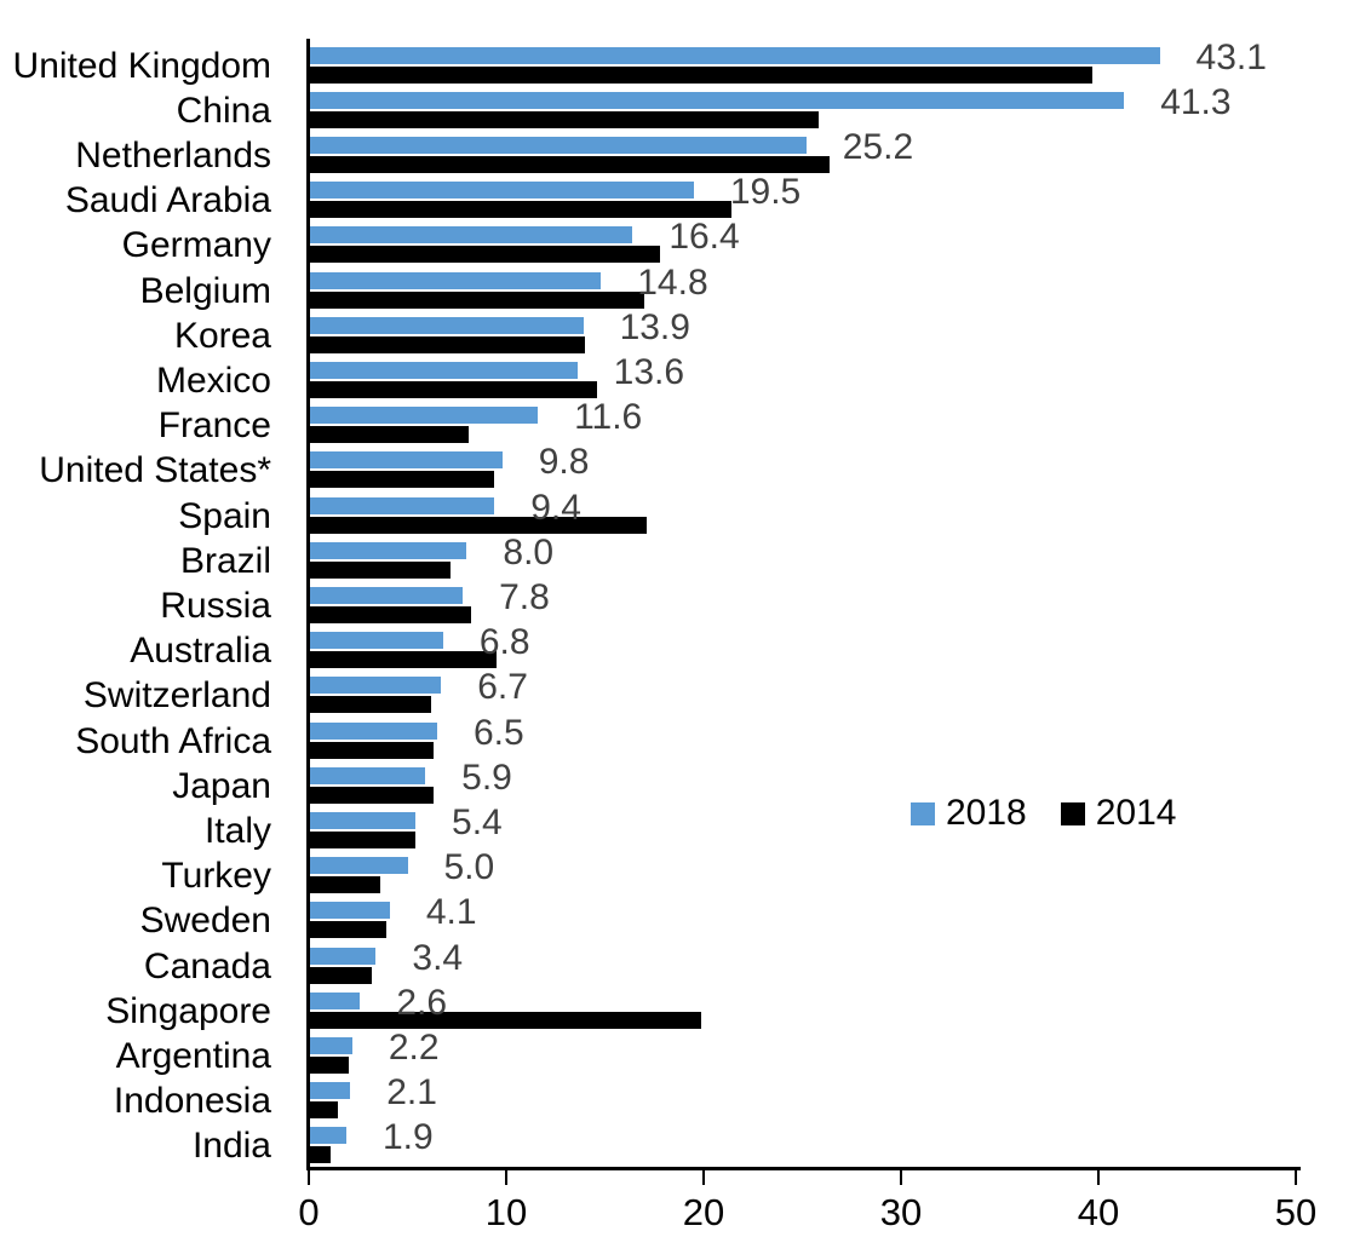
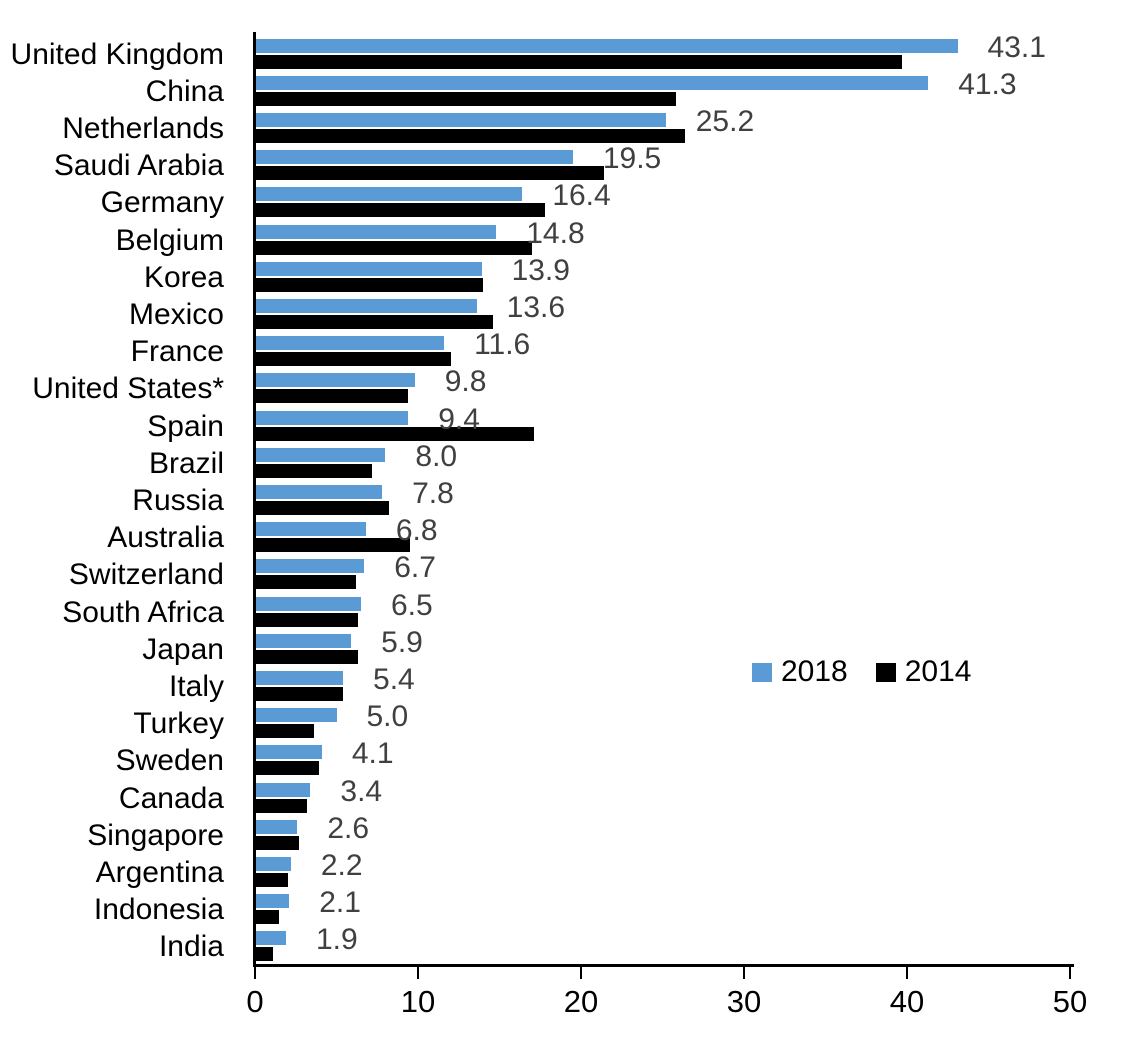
2014/France: 8.1 -> 12.0
2014/Singapore: 19.9 -> 2.7
